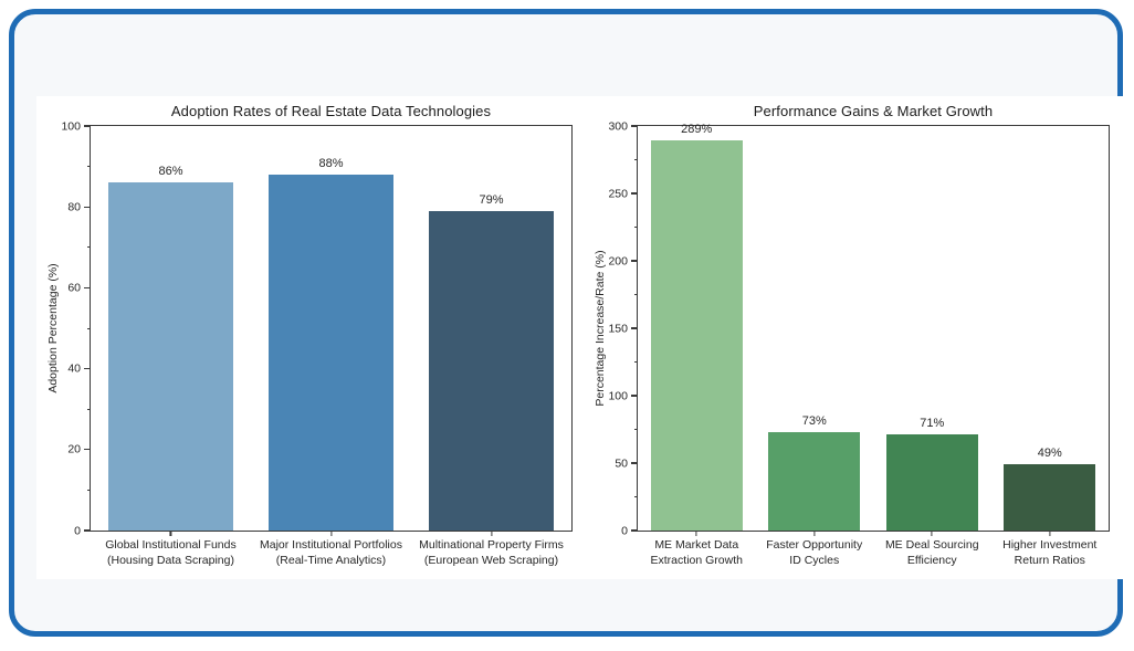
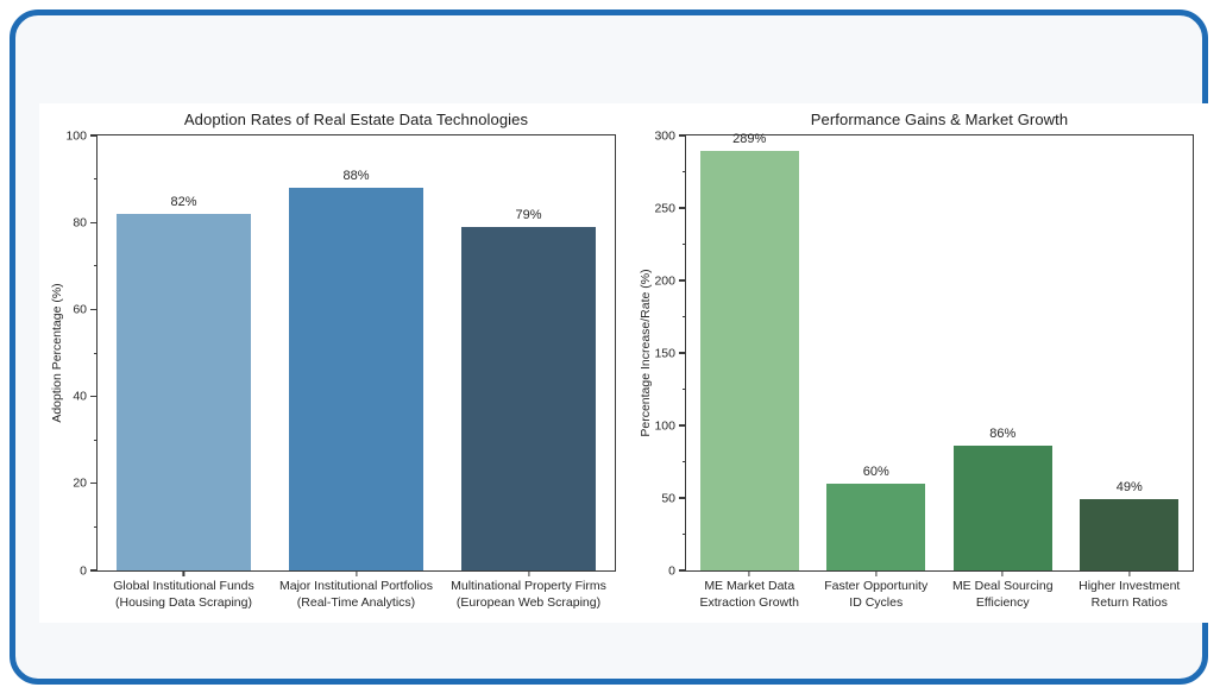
Adoption Rates of Real Estate Data Technologies/Global Institutional Funds (Housing Data Scraping): 86% -> 82%
Performance Gains & Market Growth/Faster Opportunity ID Cycles: 73% -> 60%
Performance Gains & Market Growth/ME Deal Sourcing Efficiency: 71% -> 86%
